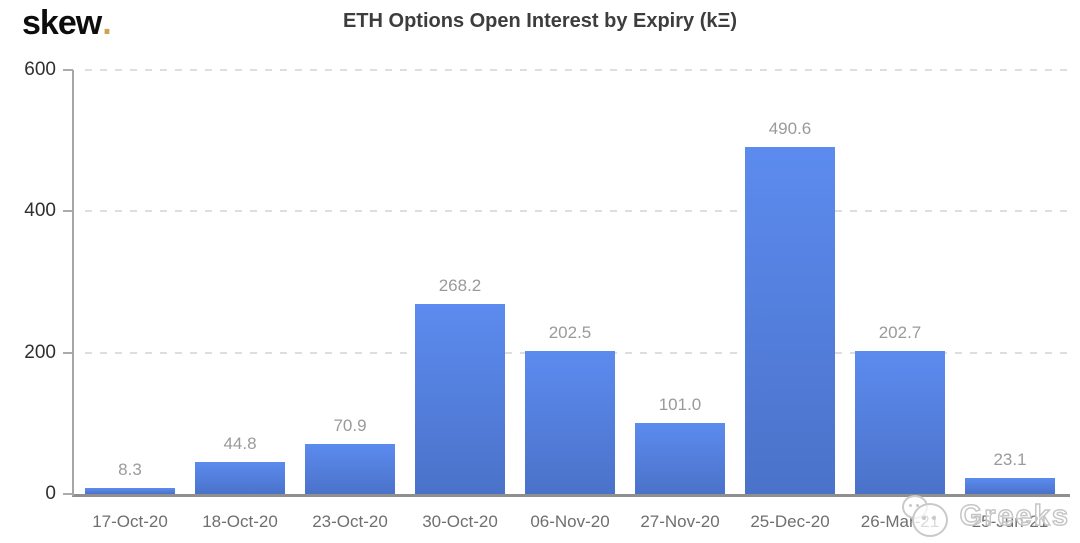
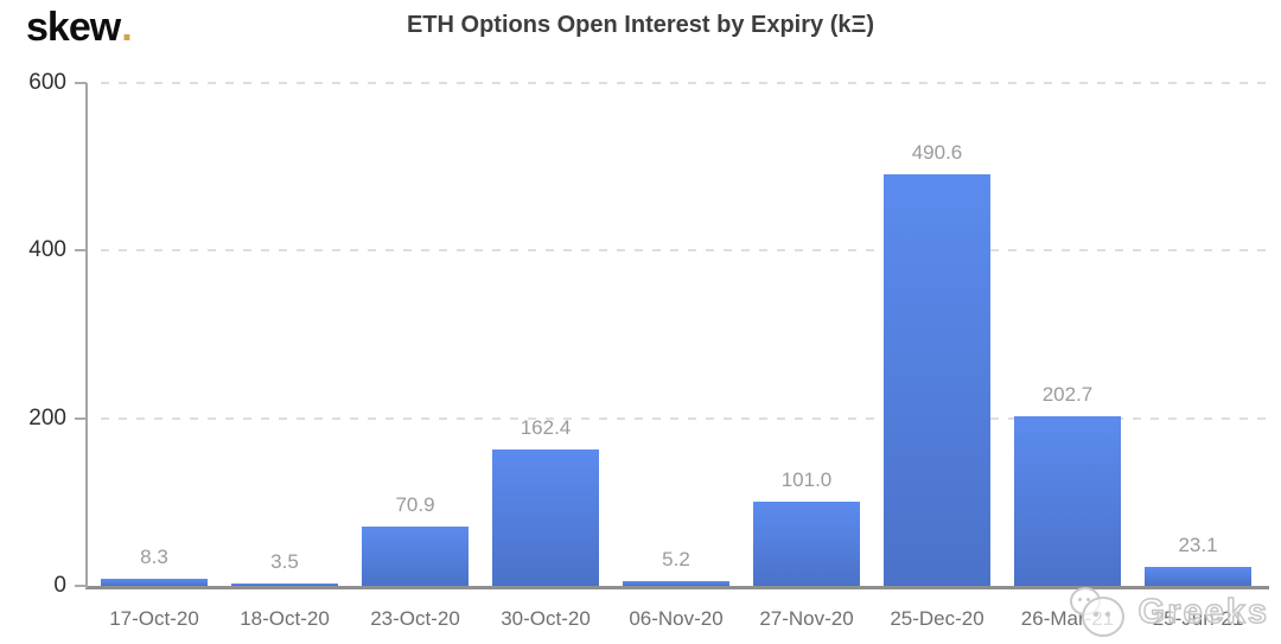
18-Oct-20: 44.8 -> 3.5
30-Oct-20: 268.2 -> 162.4
06-Nov-20: 202.5 -> 5.2
